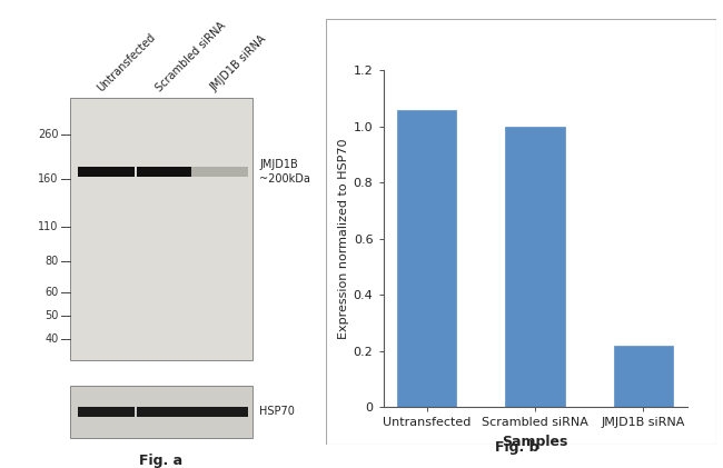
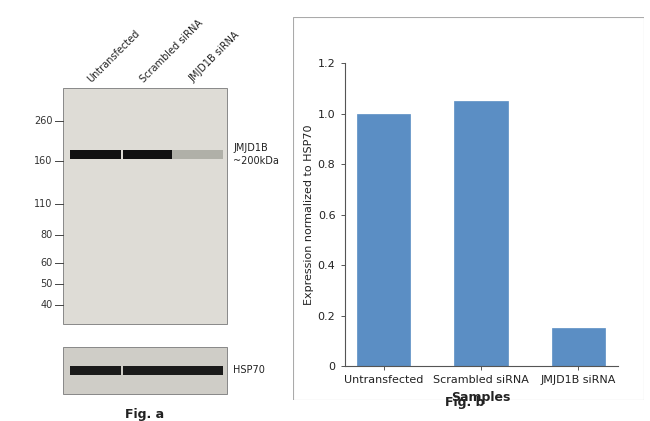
Untransfected: 1.06 -> 1.00
Scrambled siRNA: 1.00 -> 1.05
JMJD1B siRNA: 0.22 -> 0.15
